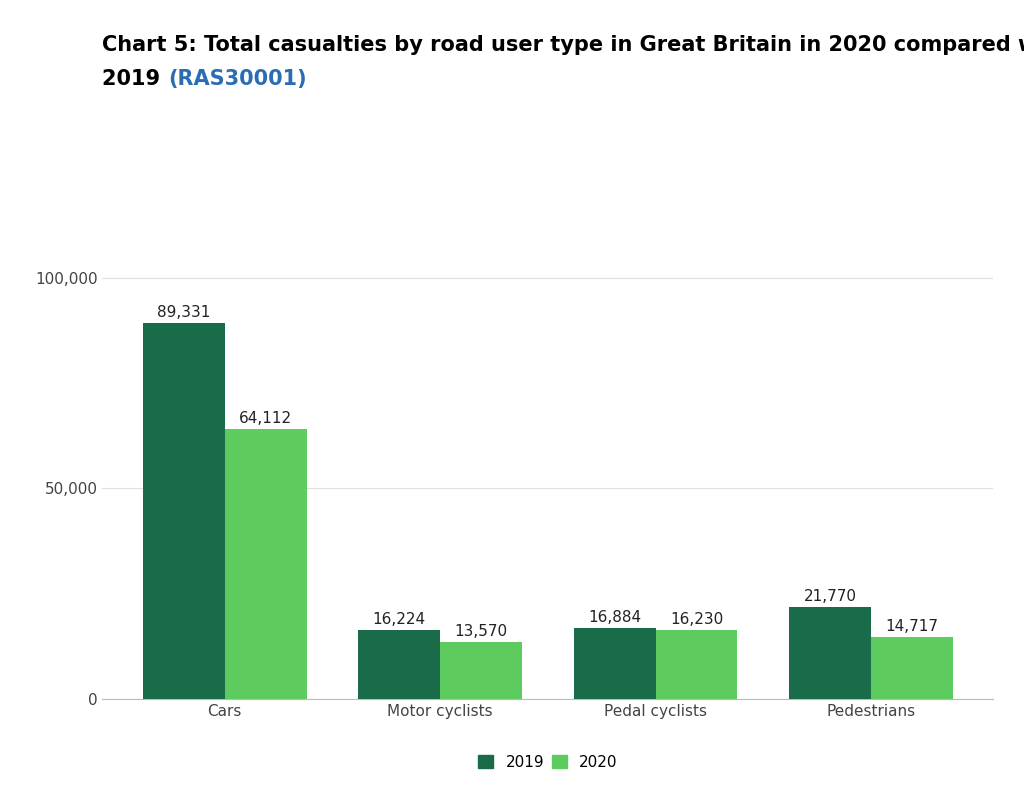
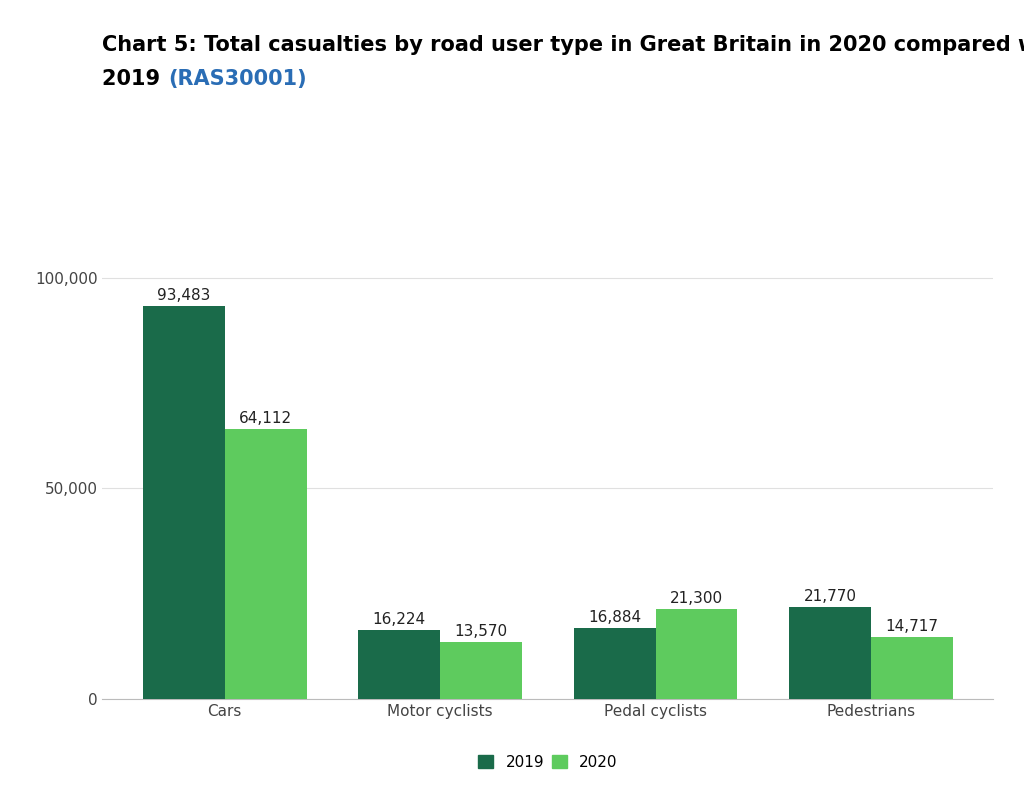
2019/Cars: 89,331 -> 93,483
2020/Pedal cyclists: 16,230 -> 21,300
